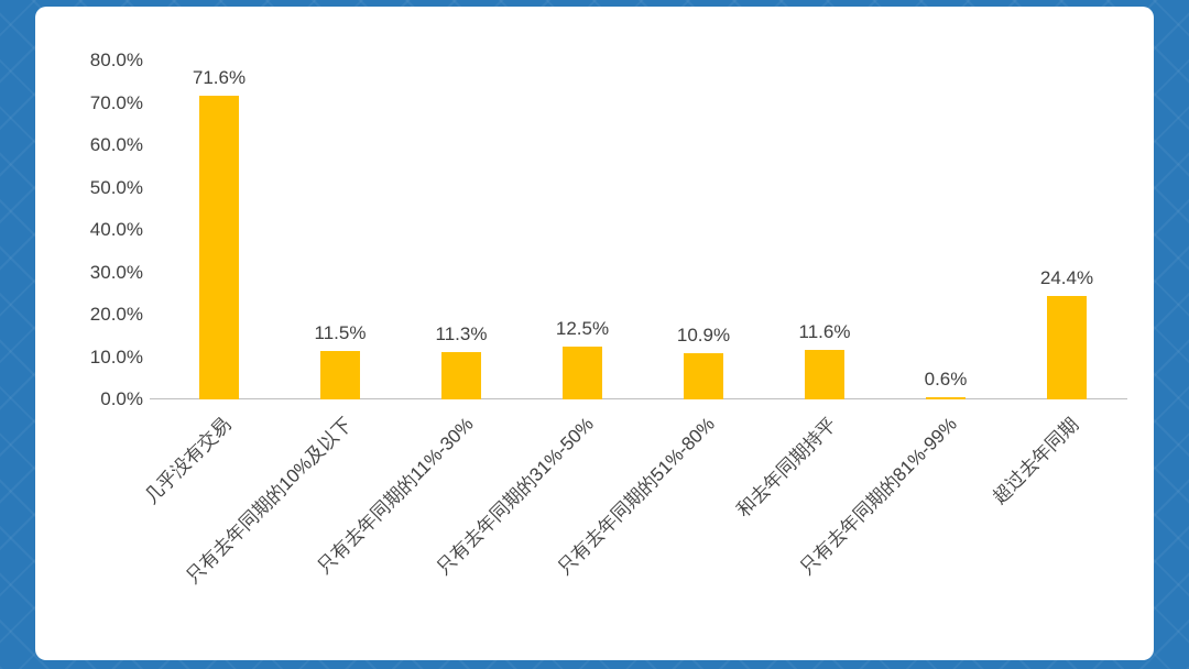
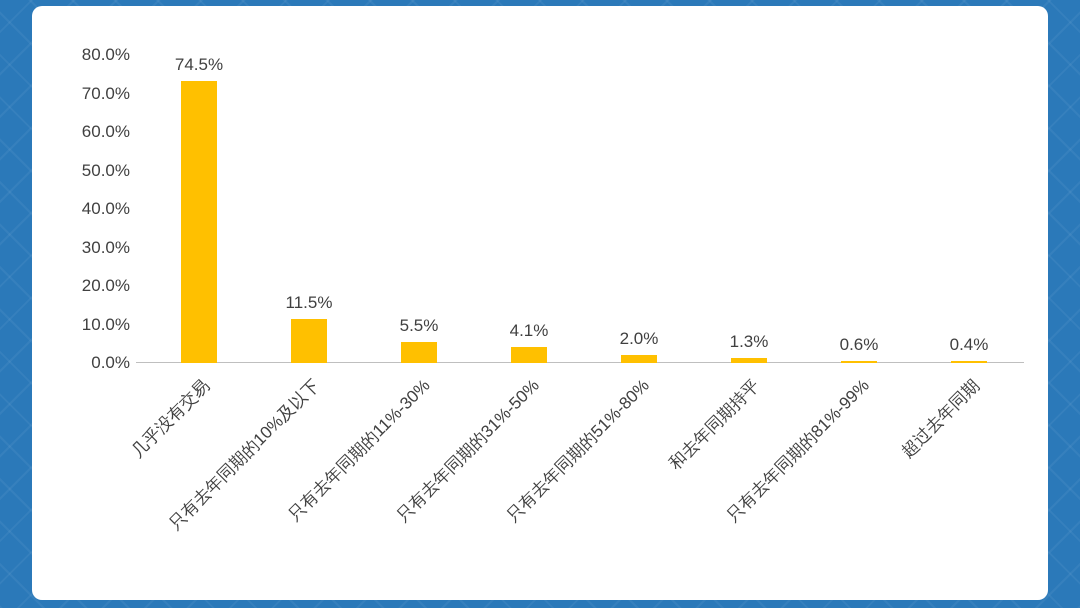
几乎没有交易: 71.6% -> 74.5%
只有去年同期的11%-30%: 11.3% -> 5.5%
只有去年同期的31%-50%: 12.5% -> 4.1%
只有去年同期的51%-80%: 10.9% -> 2.0%
和去年同期持平: 11.6% -> 1.3%
超过去年同期: 24.4% -> 0.4%
